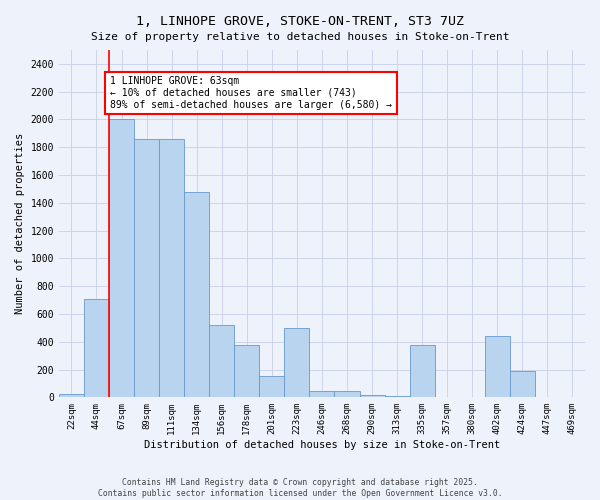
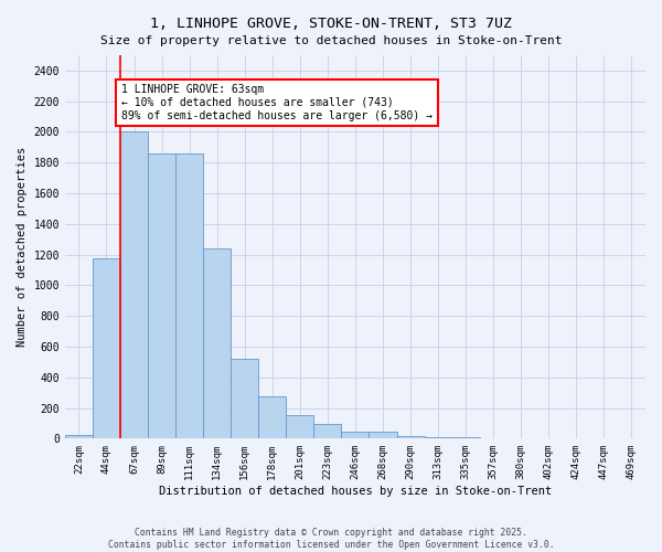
44sqm: 710 -> 1180
134sqm: 1480 -> 1240
178sqm: 380 -> 280
223sqm: 500 -> 100
335sqm: 380 -> 10
402sqm: 440 -> 0
424sqm: 190 -> 0
